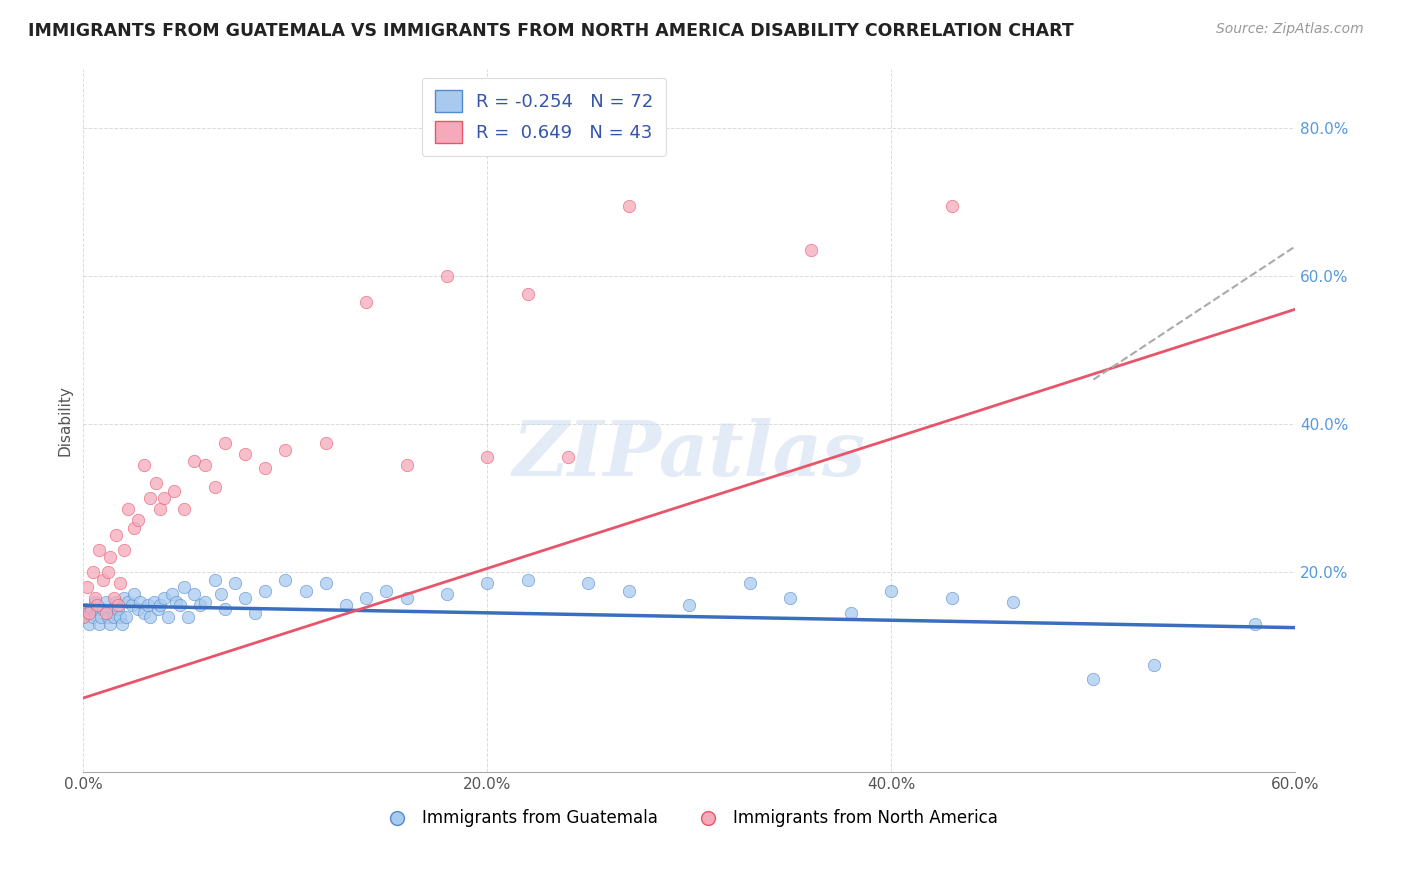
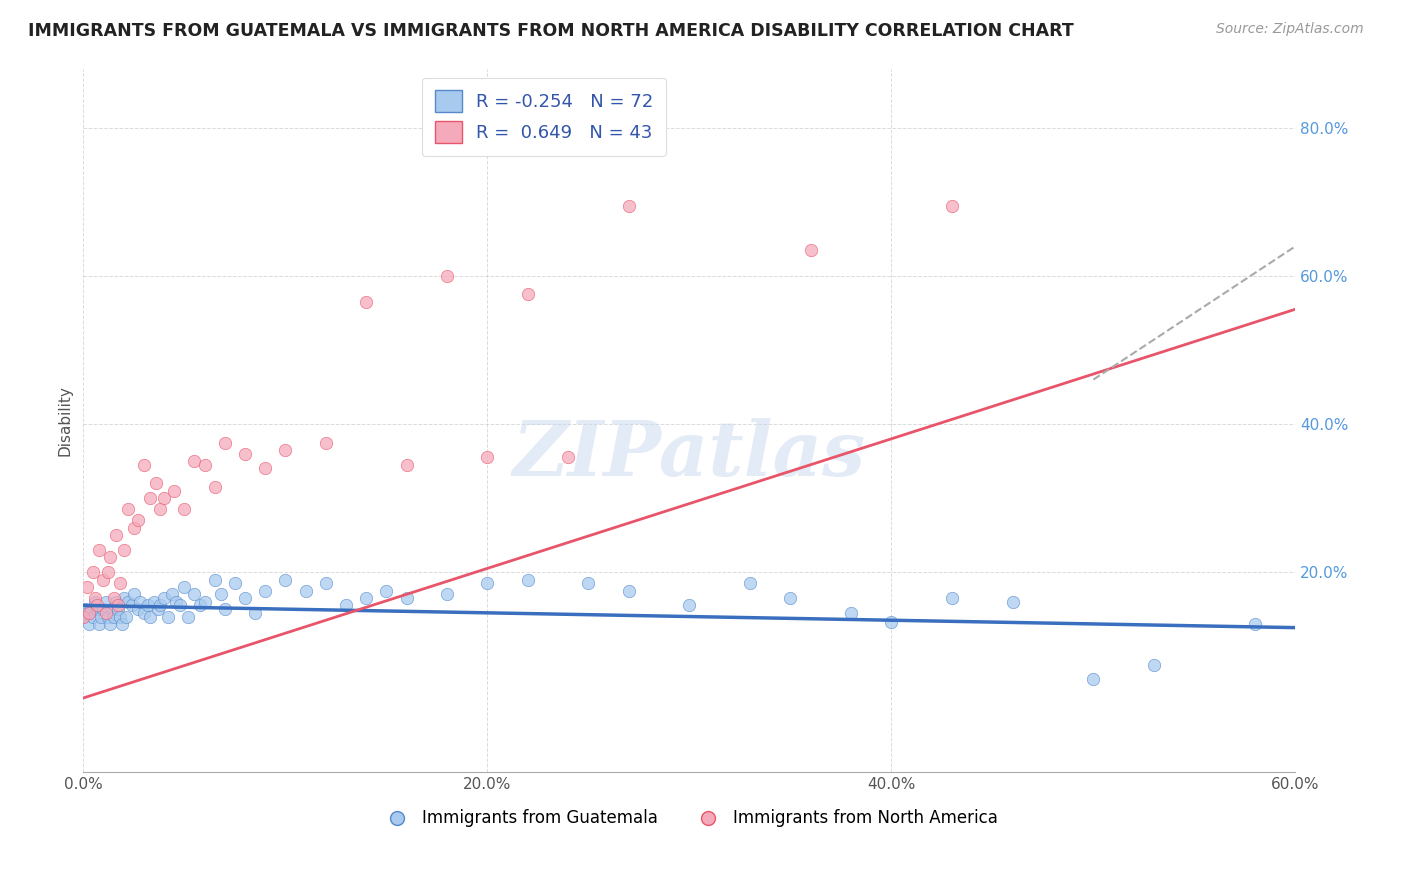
Immigrants from Guatemala/40.0%: 17.5% -> 13.2%
